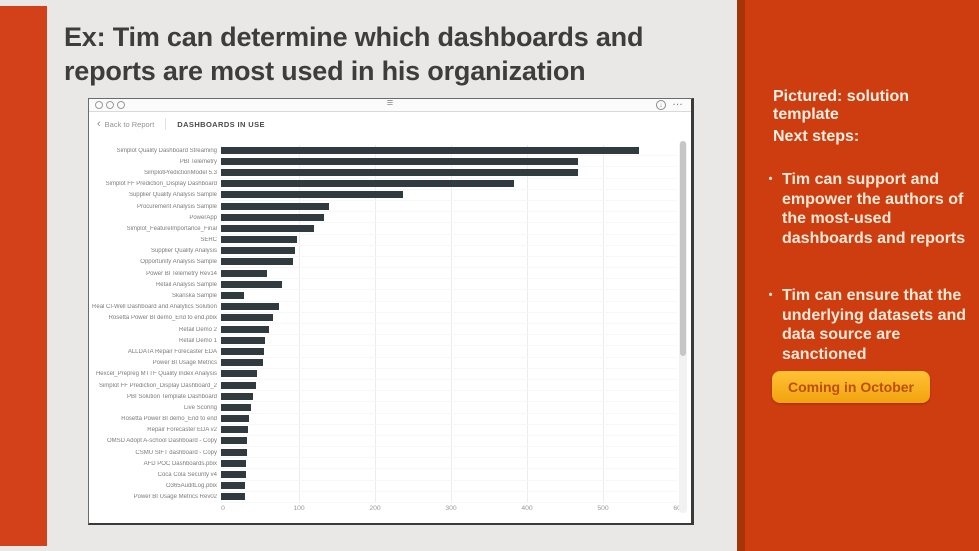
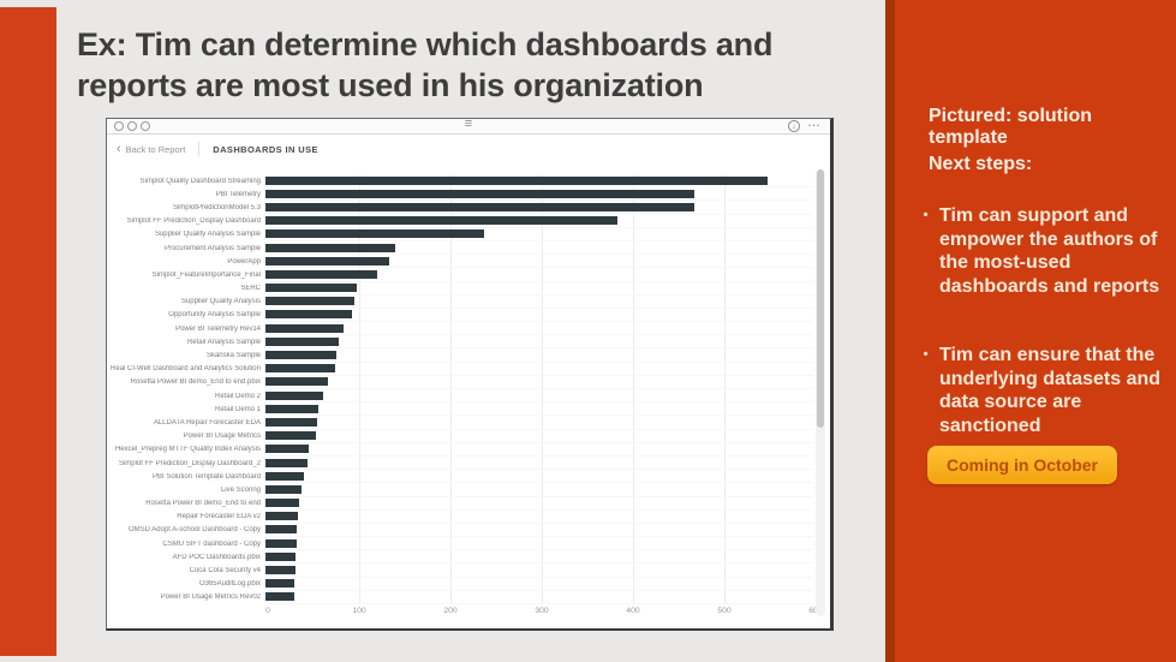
Power BI Telemetry Rev14: 60 -> 80
Skanska Sample: 30 -> 80
